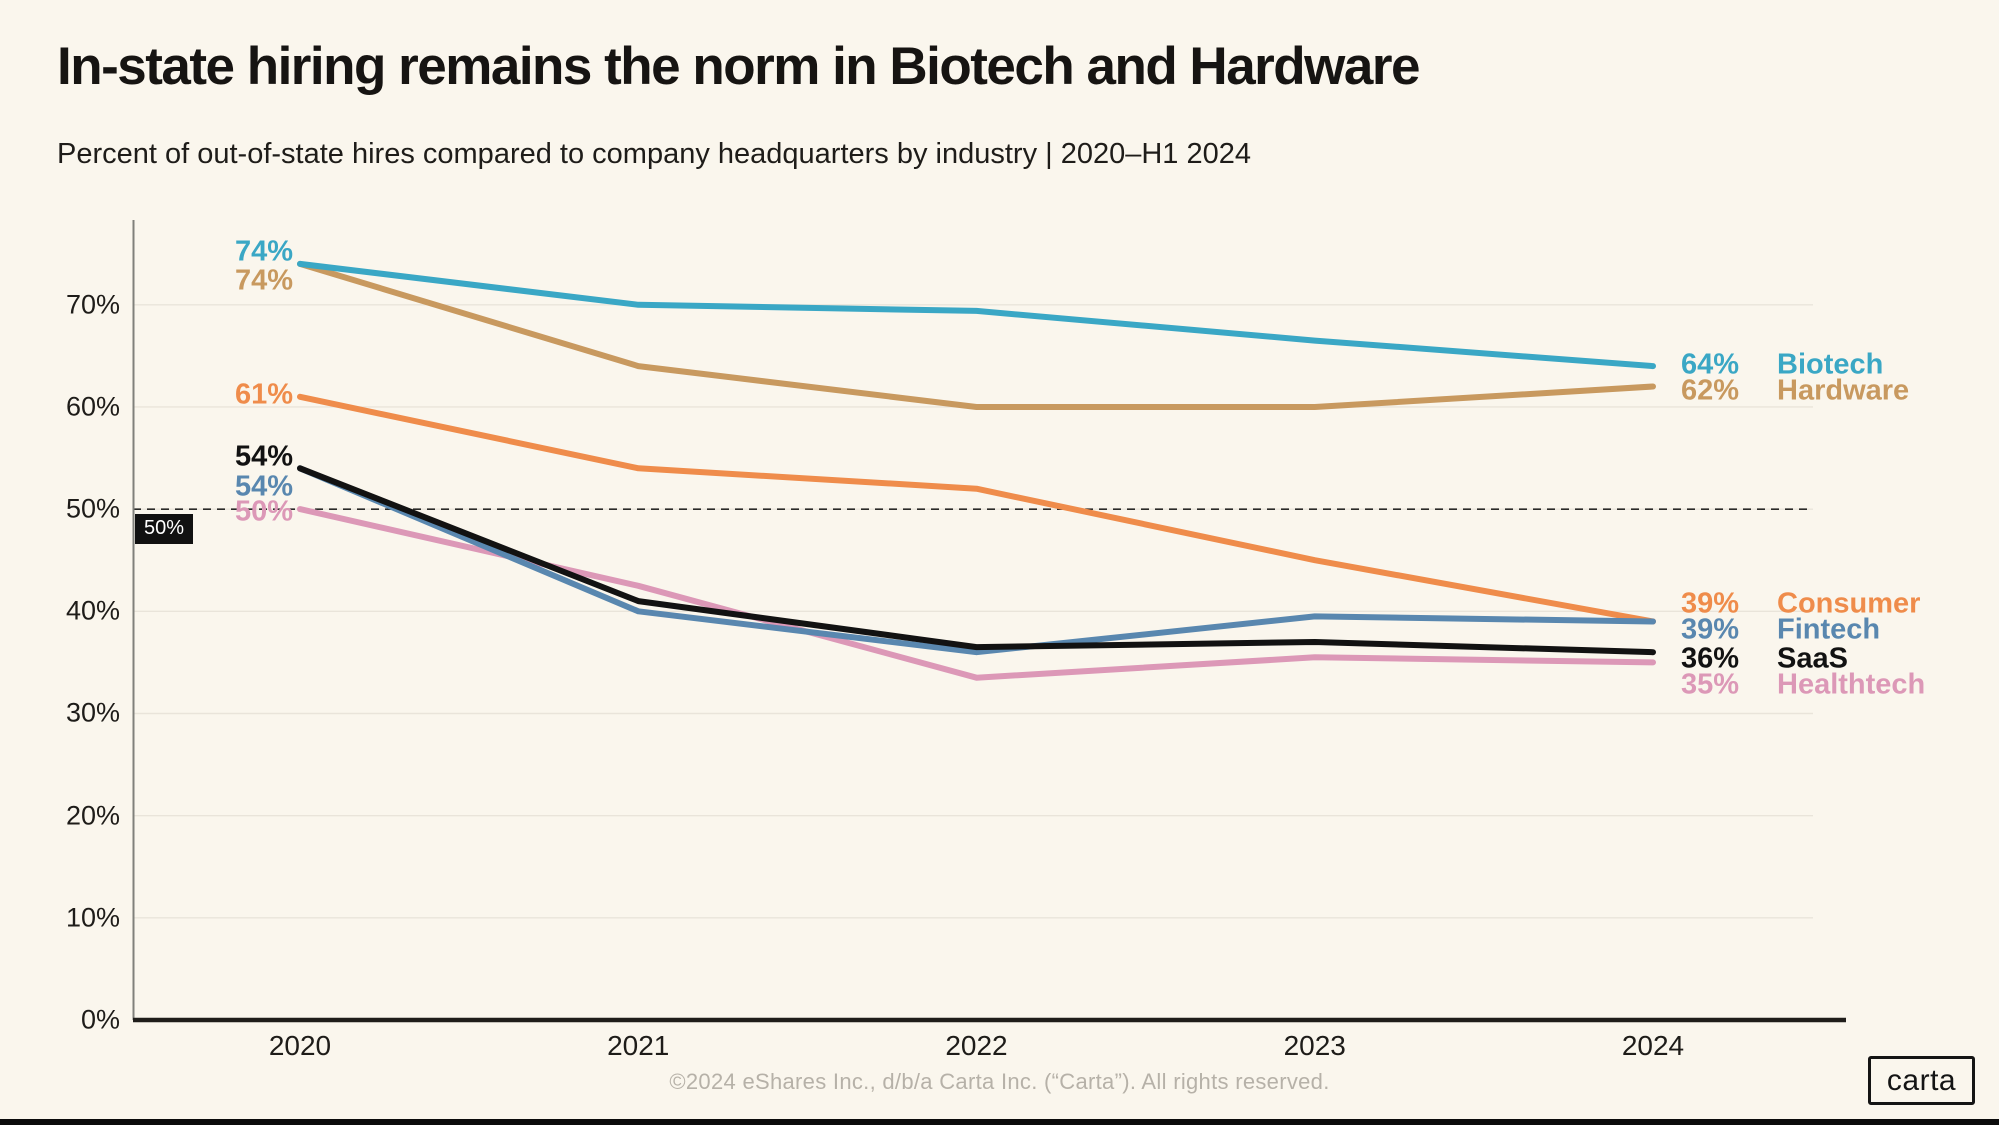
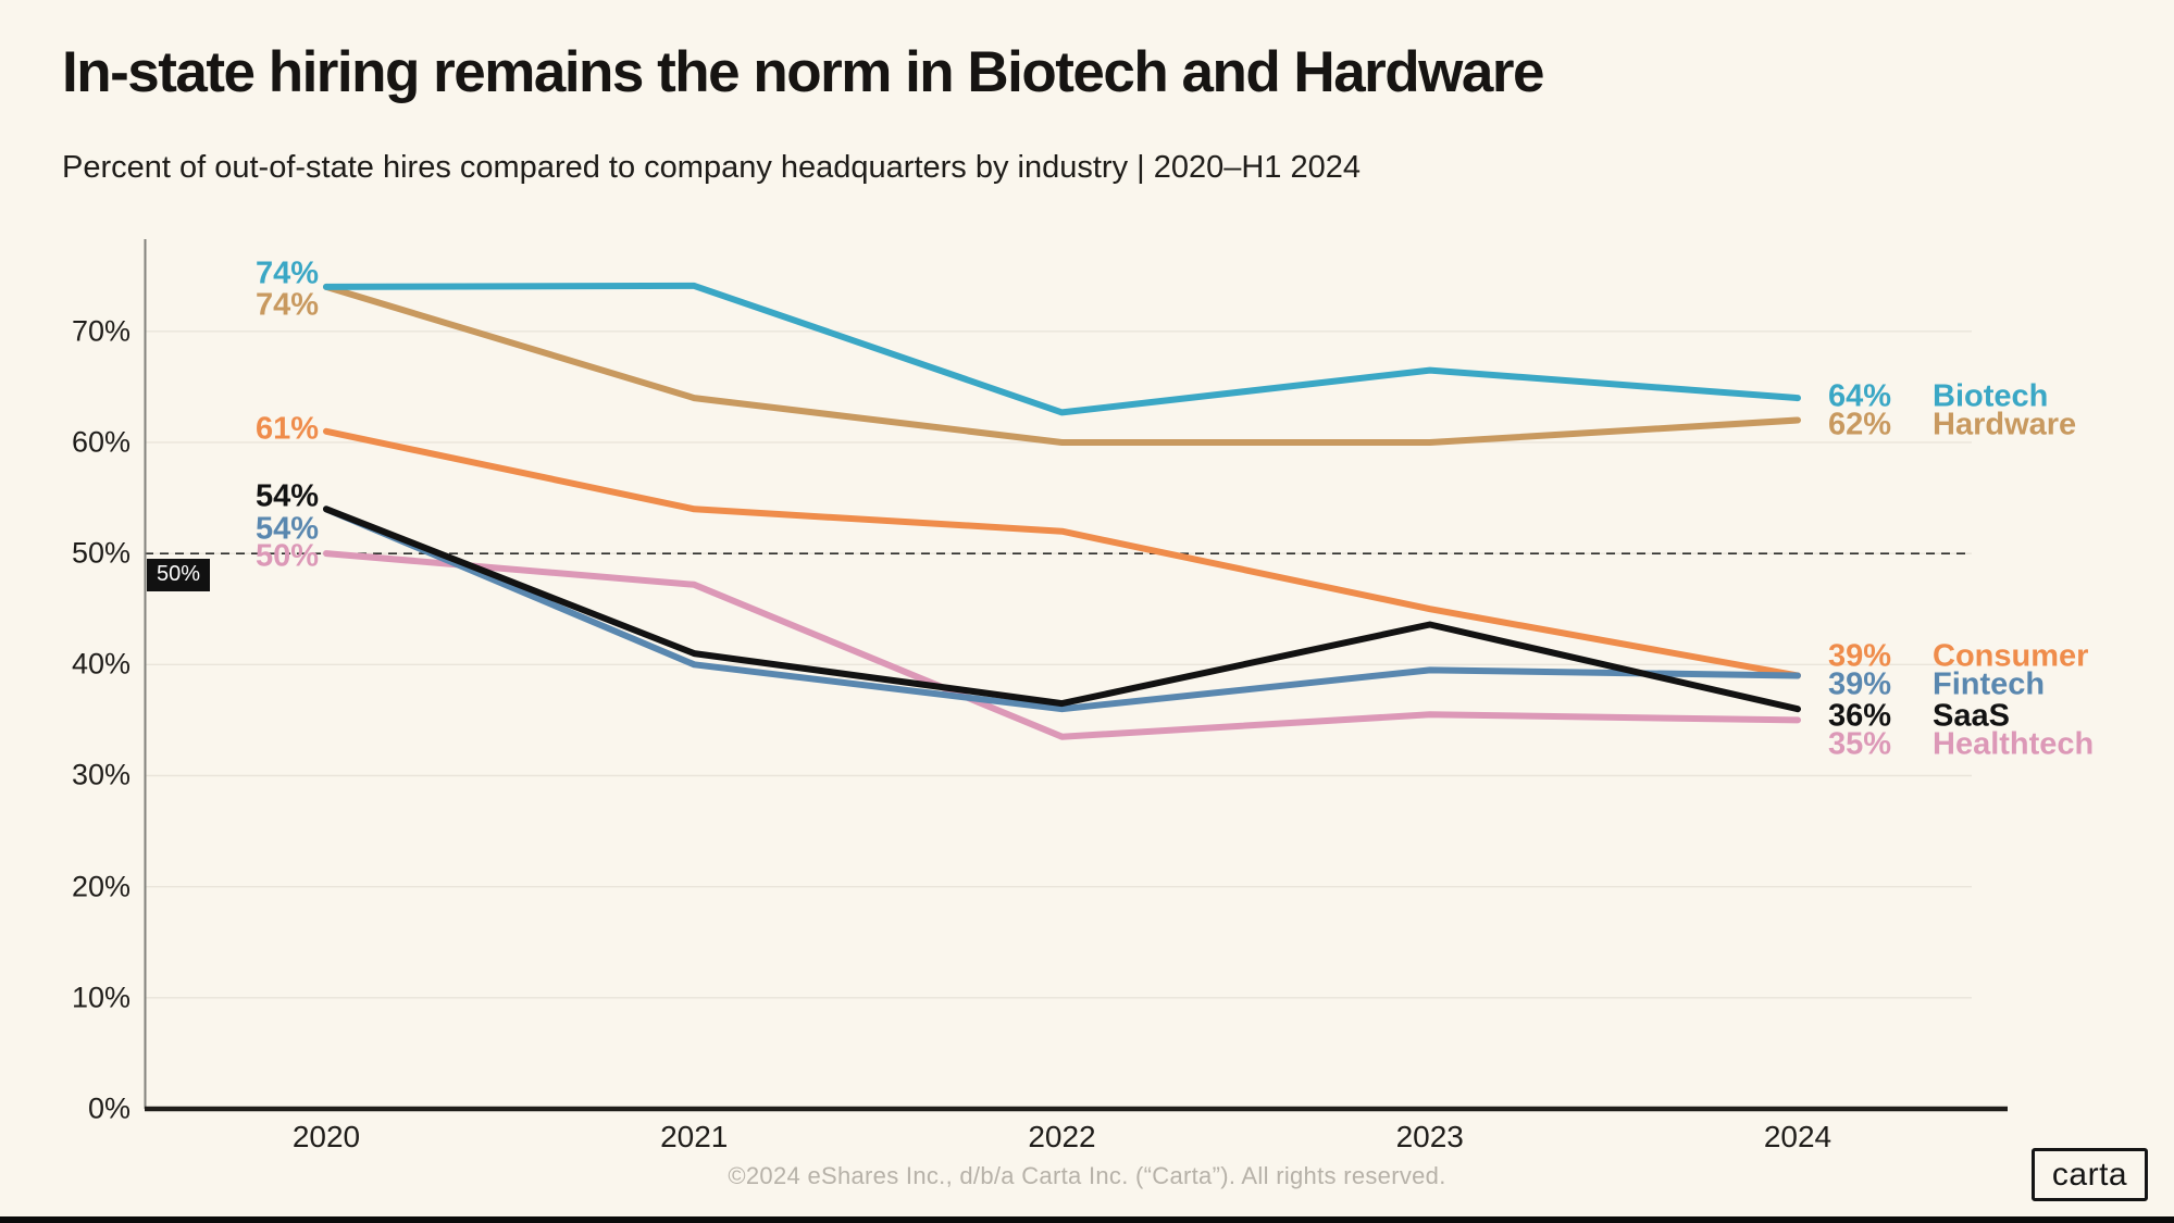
Biotech/2021: 70.0% -> 74.1%
Healthtech/2021: 42.5% -> 47.2%
Biotech/2022: 69.4% -> 62.7%
SaaS/2023: 37.0% -> 43.6%
